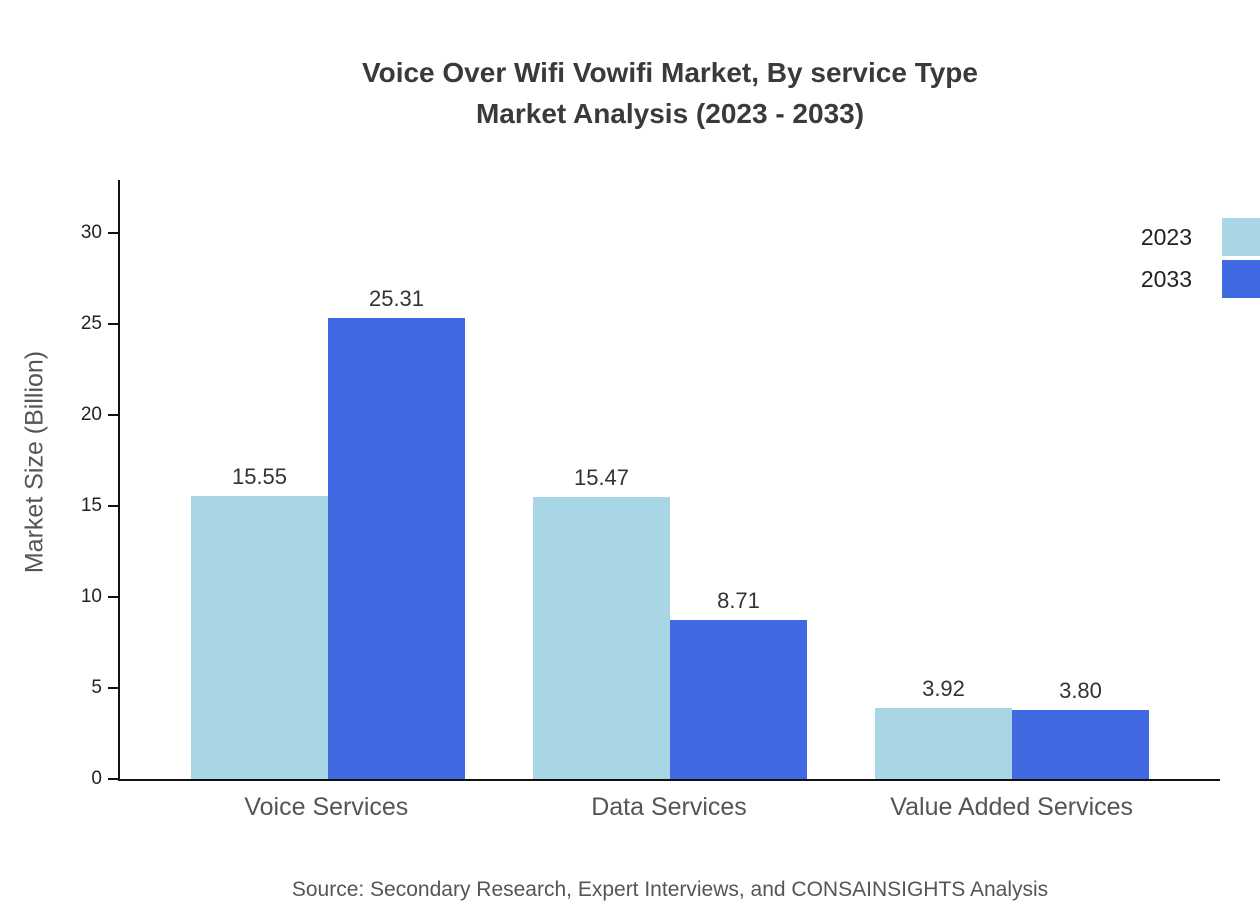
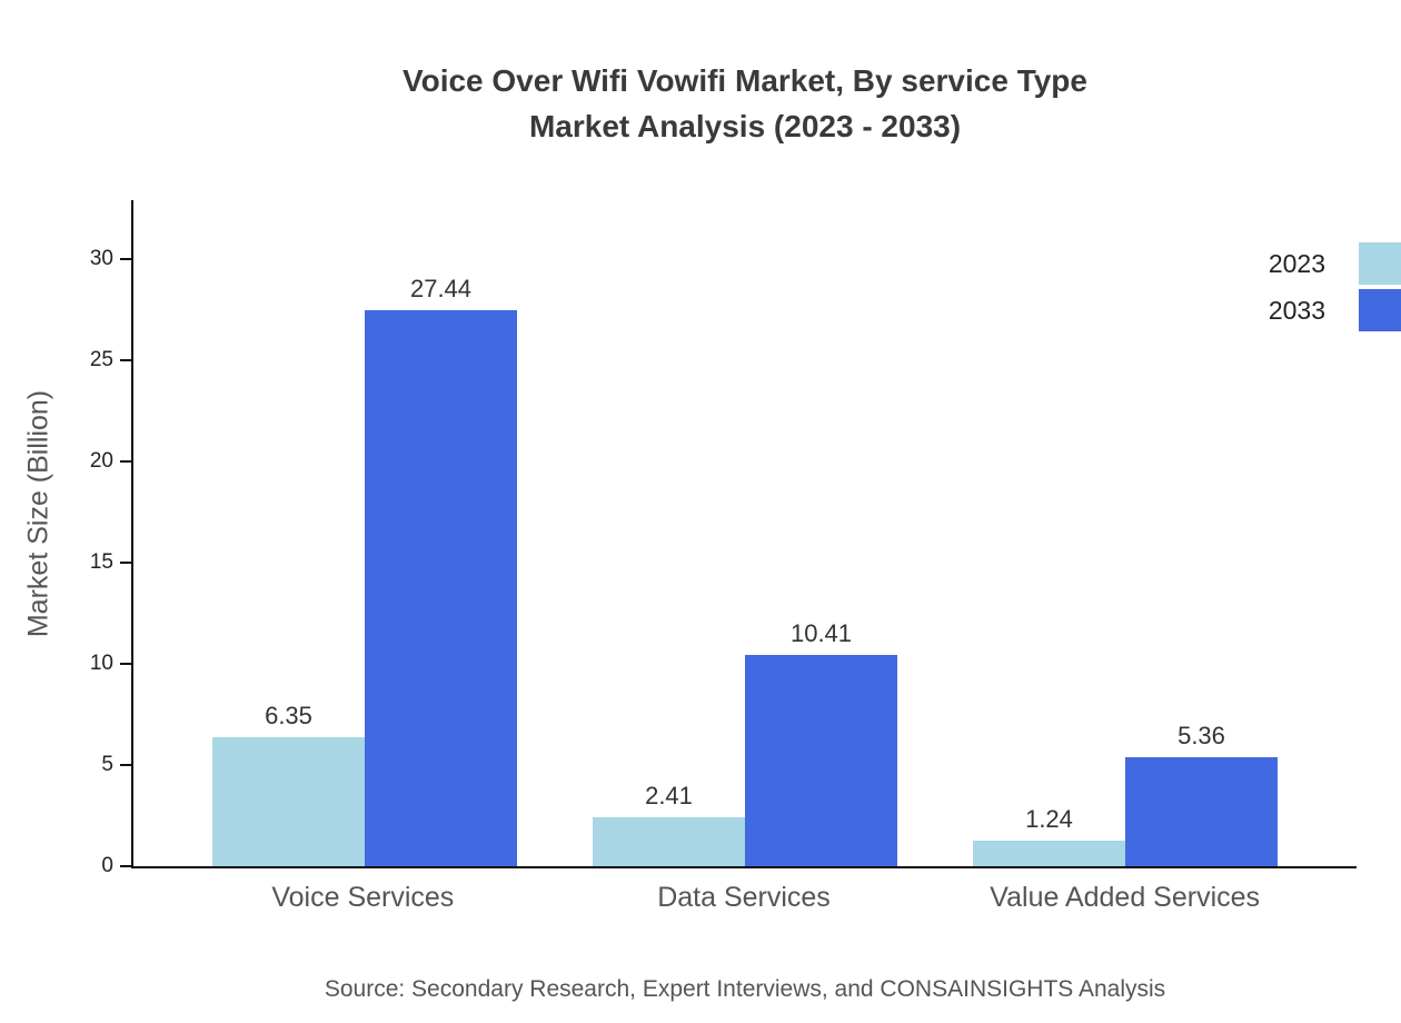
2023/Voice Services: 15.55 -> 6.35
2033/Voice Services: 25.31 -> 27.44
2023/Data Services: 15.47 -> 2.41
2033/Data Services: 8.71 -> 10.41
2023/Value Added Services: 3.92 -> 1.24
2033/Value Added Services: 3.80 -> 5.36
